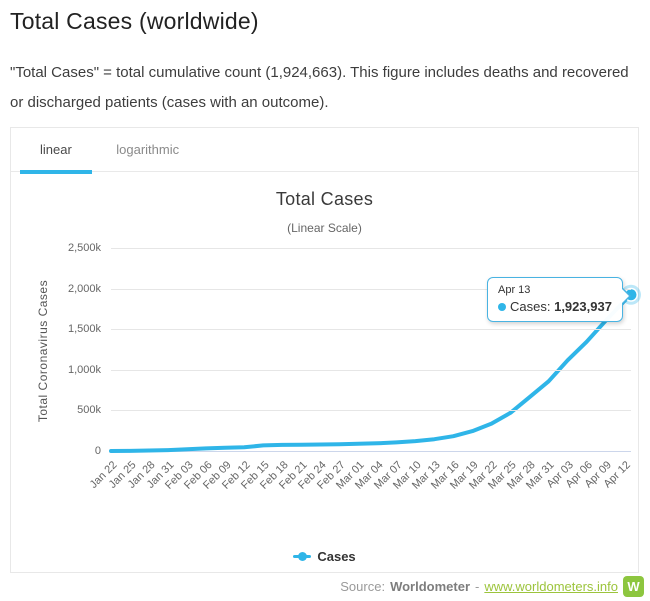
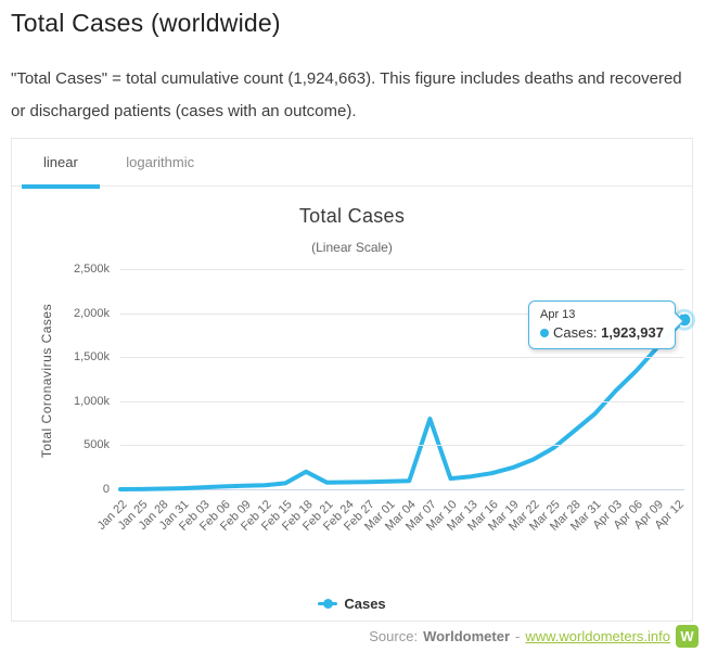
Feb 18: 100k -> 200k
Mar 07: 100k -> 800k
